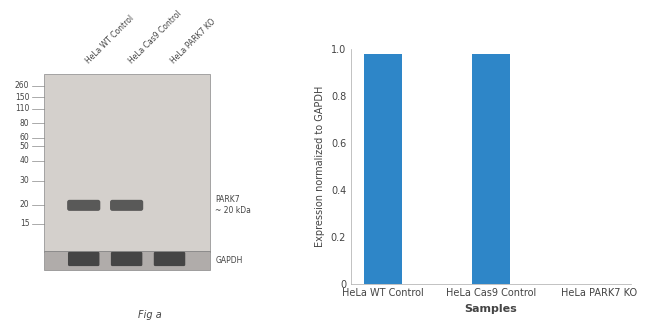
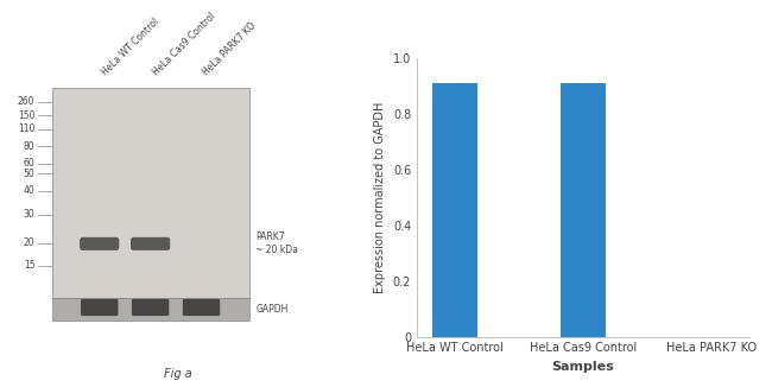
HeLa WT Control: 0.98 -> 0.91
HeLa Cas9 Control: 0.98 -> 0.91
